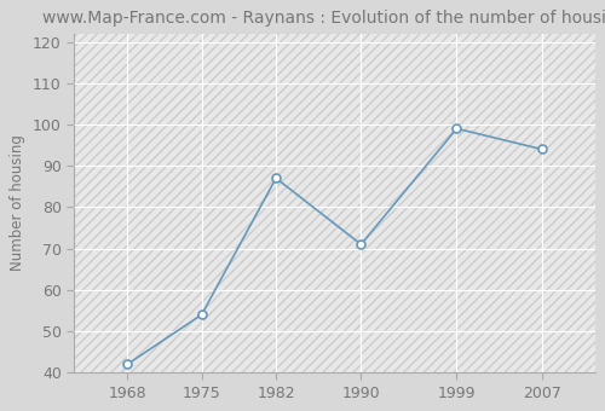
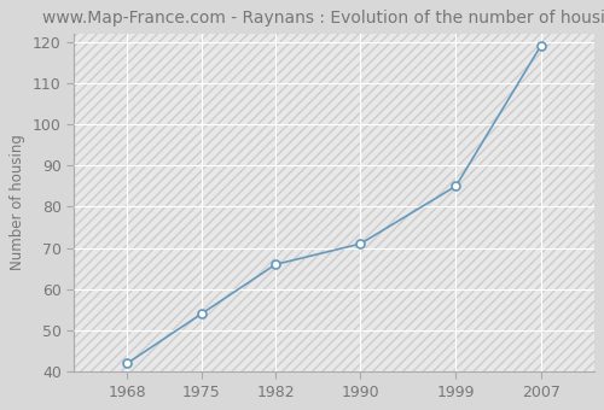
1982: 87 -> 66
1999: 99 -> 85
2007: 94 -> 119
